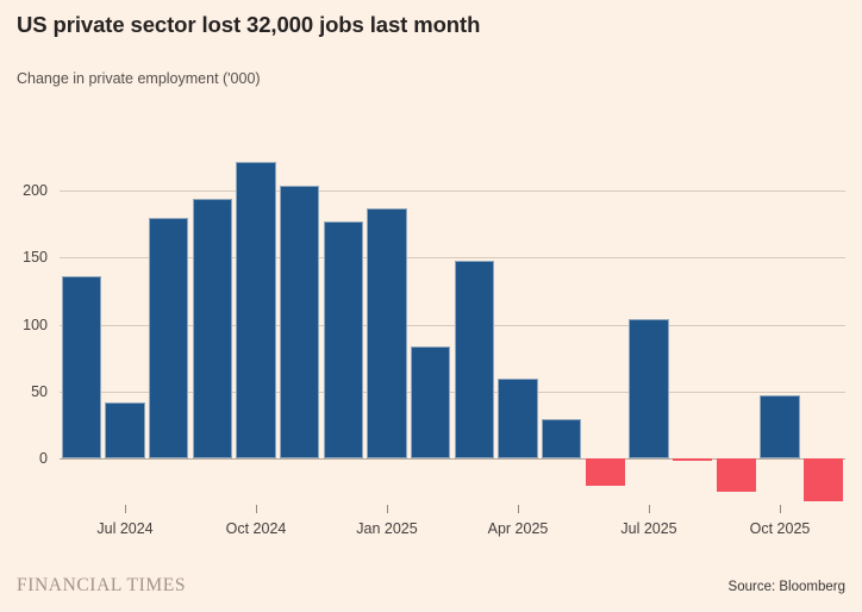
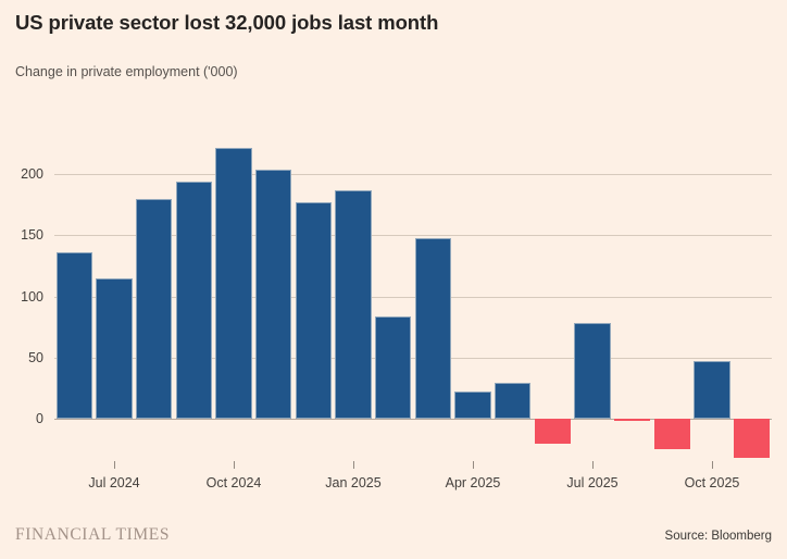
Jul 2024: 42 -> 115
Apr 2025: 60 -> 22
Jul 2025: 104 -> 78
